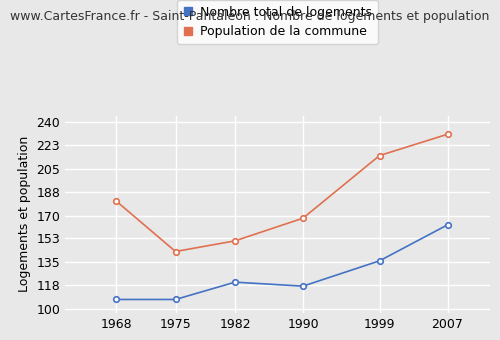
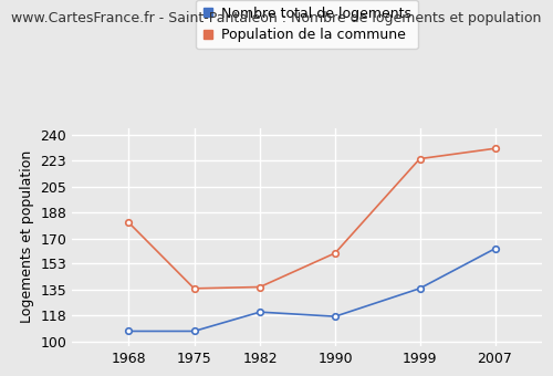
Population de la commune/1975: 143 -> 136
Population de la commune/1982: 151 -> 137
Population de la commune/1990: 168 -> 160
Population de la commune/1999: 215 -> 224
